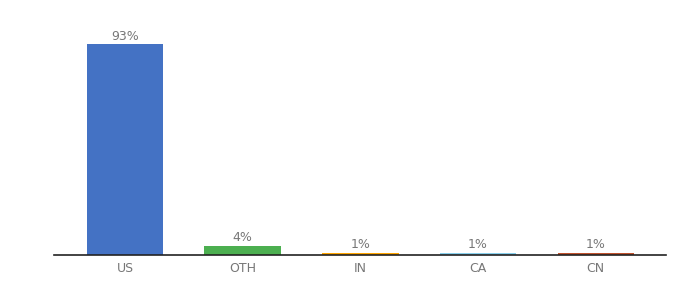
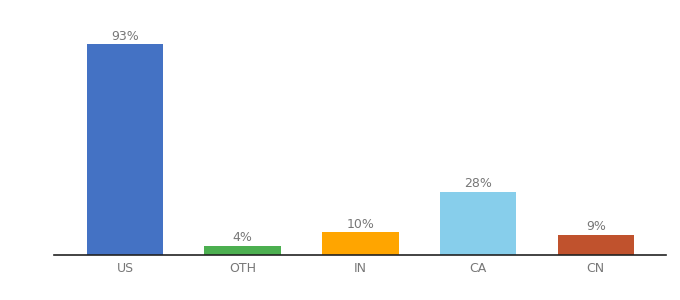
IN: 1% -> 10%
CA: 1% -> 28%
CN: 1% -> 9%
